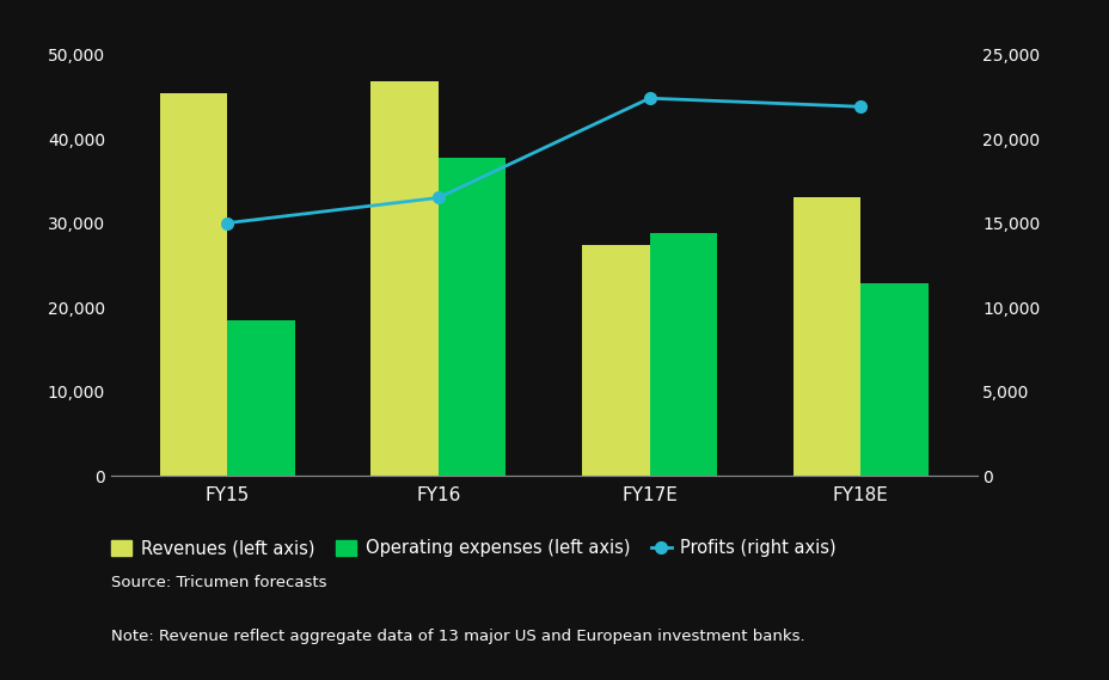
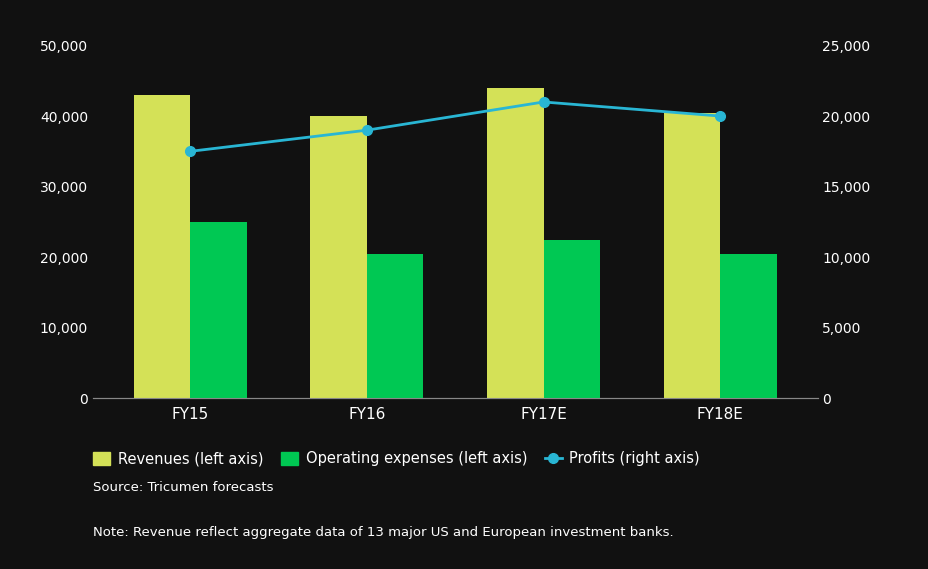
Revenues (left axis)/FY15: 45,400 -> 43,000
Profits (right axis)/FY15: 15,000 -> 17,500
Operating expenses (left axis)/FY15: 18,400 -> 25,000
Revenues (left axis)/FY16: 46,800 -> 40,000
Profits (right axis)/FY16: 16,500 -> 19,000
Operating expenses (left axis)/FY16: 37,800 -> 20,500
Revenues (left axis)/FY17E: 27,400 -> 44,000
Profits (right axis)/FY17E: 22,400 -> 21,000
Operating expenses (left axis)/FY17E: 28,800 -> 22,500
Revenues (left axis)/FY18E: 33,000 -> 40,500
Profits (right axis)/FY18E: 21,900 -> 20,000
Operating expenses (left axis)/FY18E: 22,800 -> 20,500
